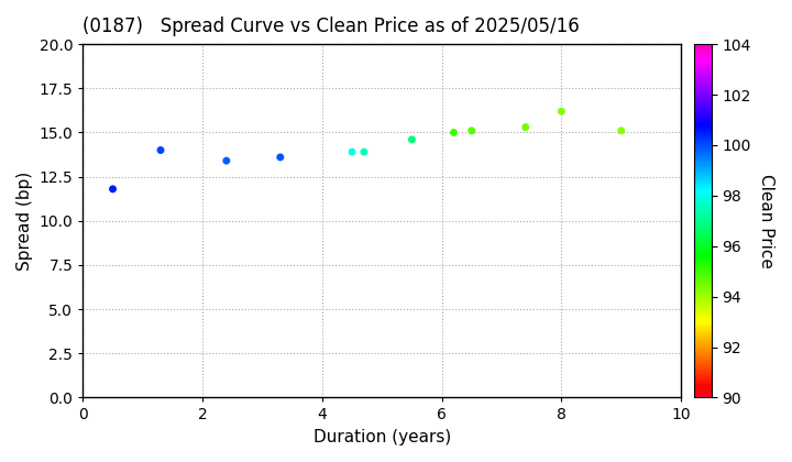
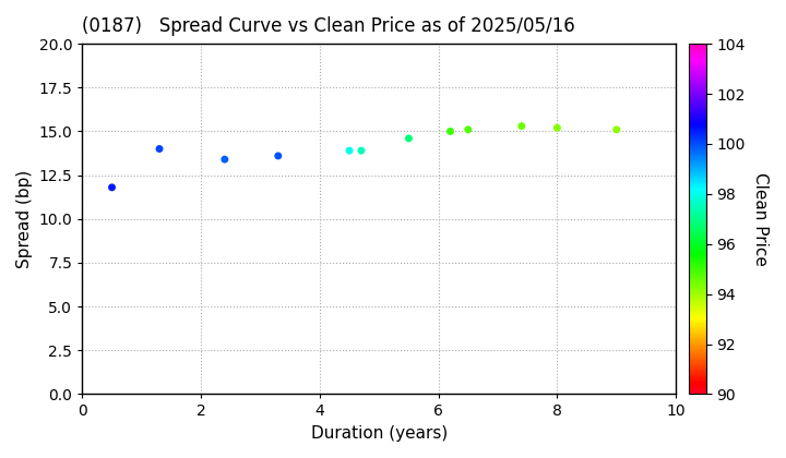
8: 16.2 -> 15.2
